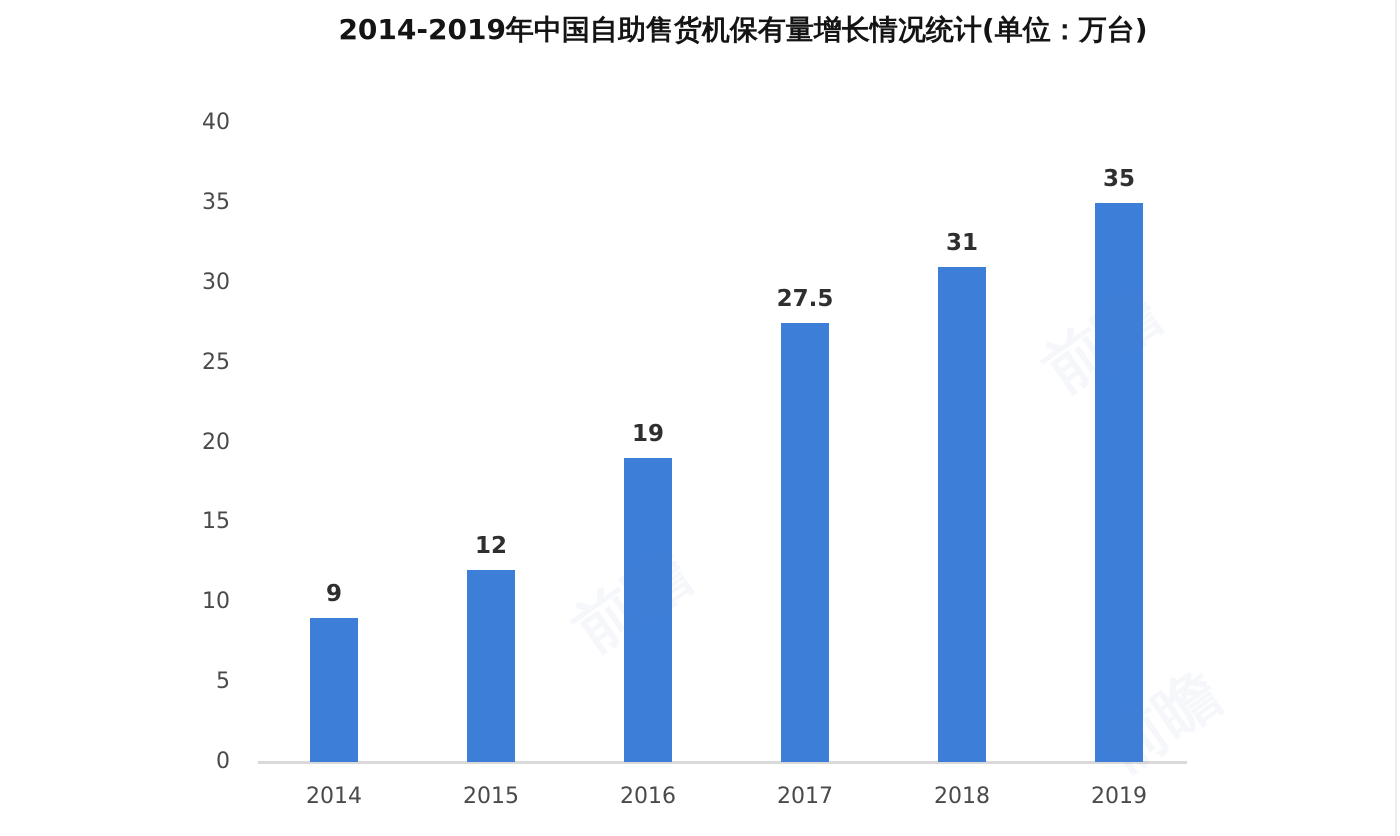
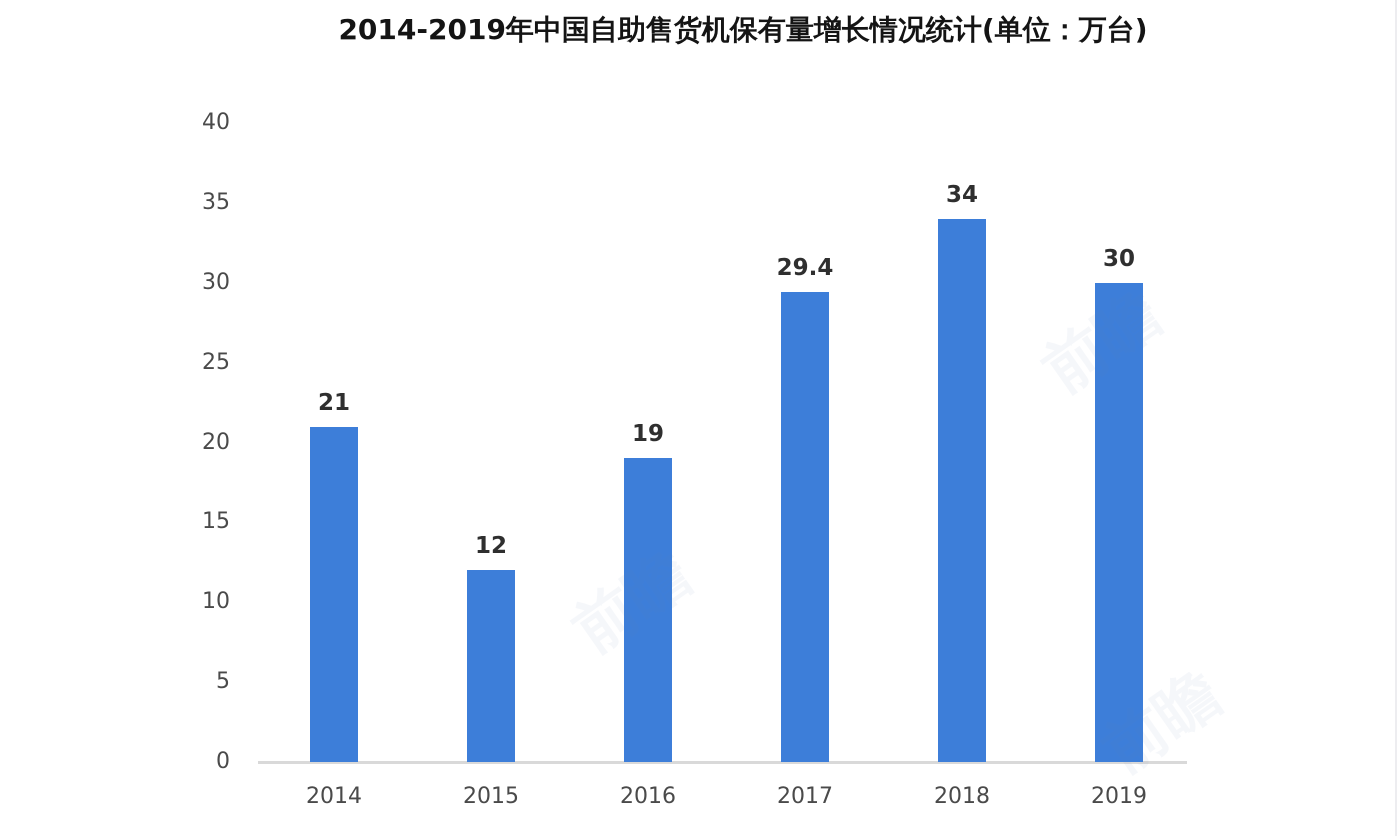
2014: 9 -> 21
2017: 27.5 -> 29.4
2018: 31 -> 34
2019: 35 -> 30
